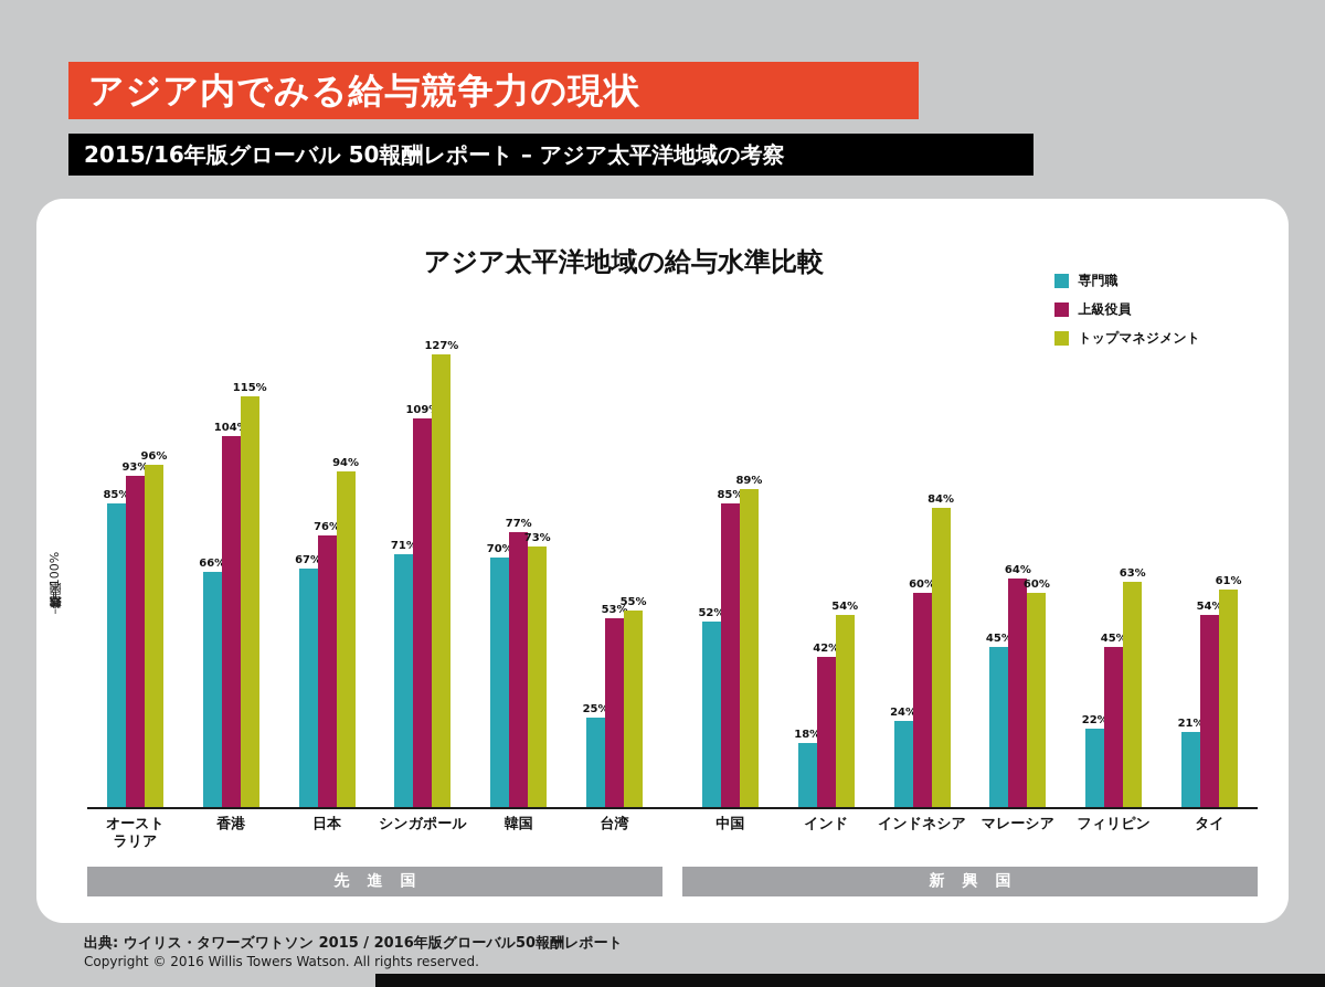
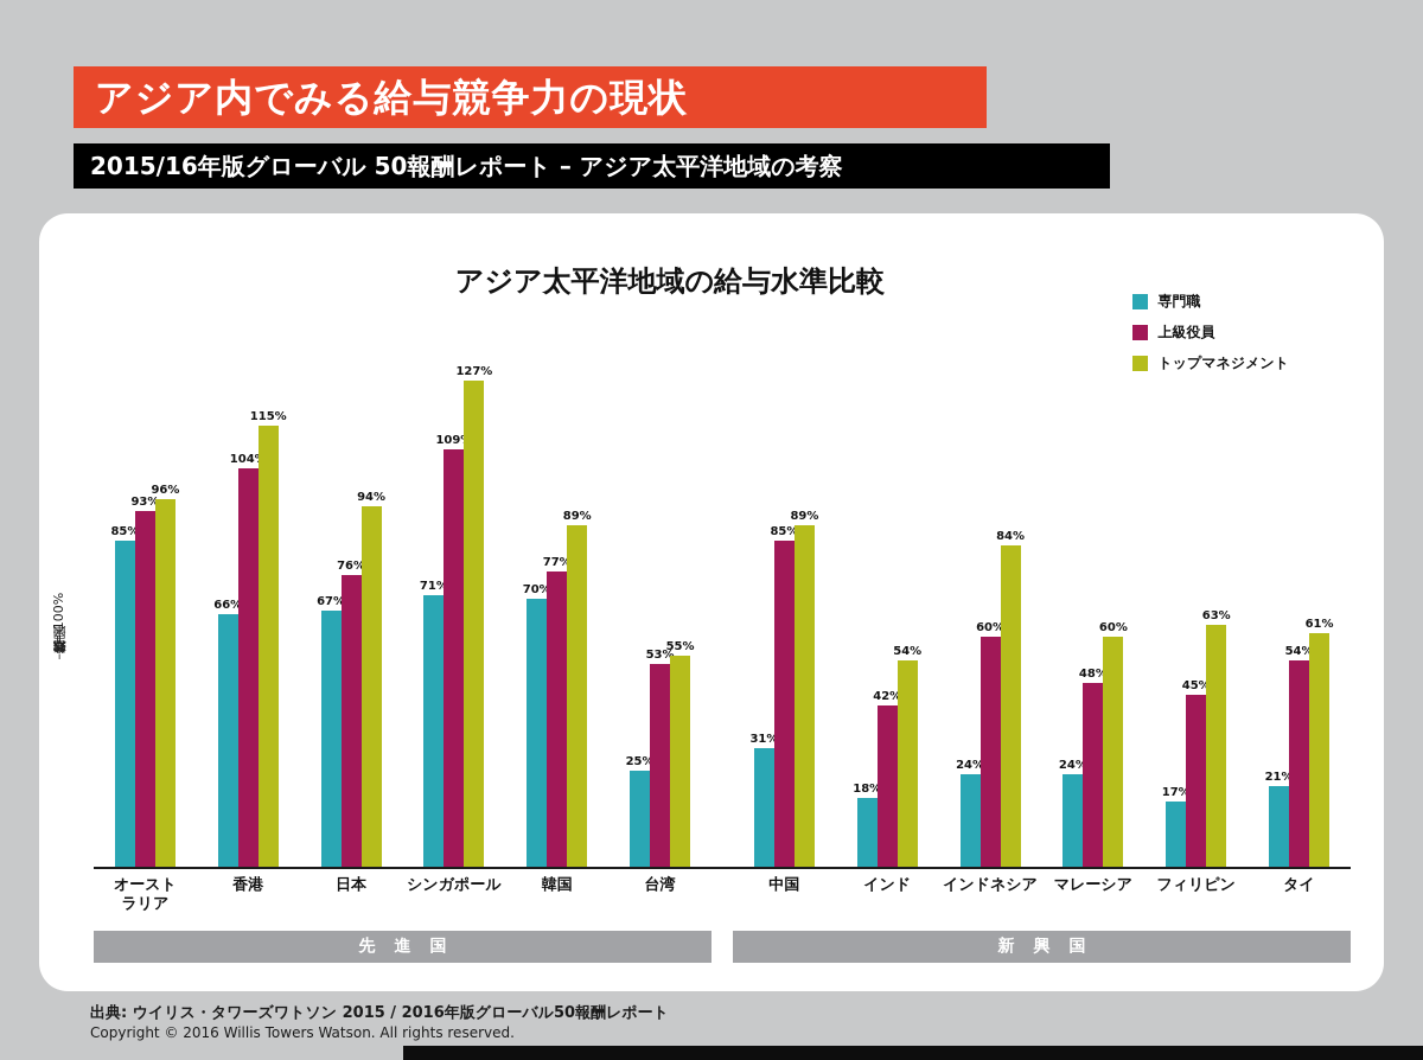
トップマネジメント/韓国: 73% -> 89%
専門職/中国: 52% -> 31%
専門職/マレーシア: 45% -> 24%
上級役員/マレーシア: 64% -> 48%
専門職/フィリピン: 22% -> 17%
